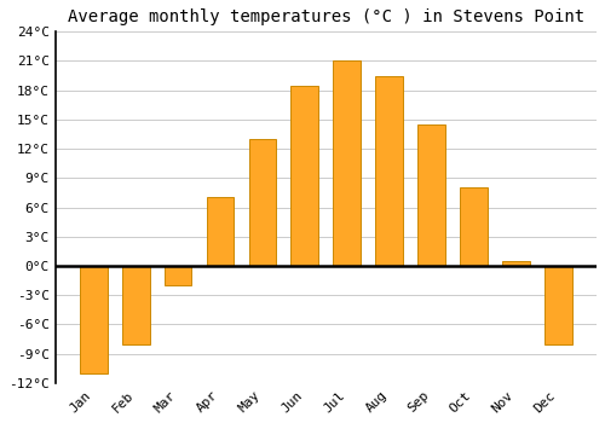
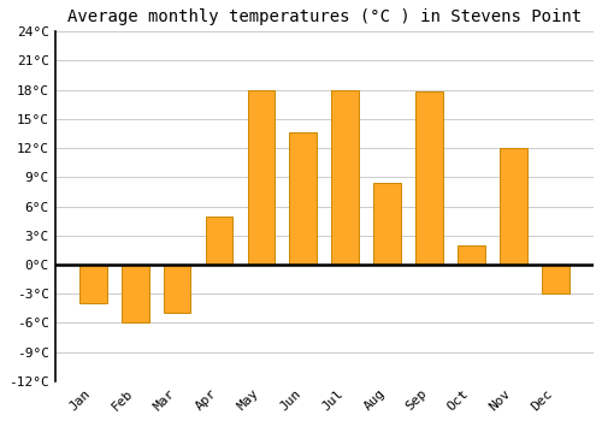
Jan: -11.0°C -> -4.0°C
Feb: -8.0°C -> -6.0°C
Mar: -2.0°C -> -5.0°C
Apr: 7.0°C -> 5.0°C
May: 13.0°C -> 18.0°C
Jun: 18.5°C -> 13.6°C
Jul: 21.0°C -> 18.0°C
Aug: 19.5°C -> 8.4°C
Sep: 14.5°C -> 17.8°C
Oct: 8.0°C -> 2.0°C
Nov: 0.5°C -> 12.0°C
Dec: -8.0°C -> -3.0°C
